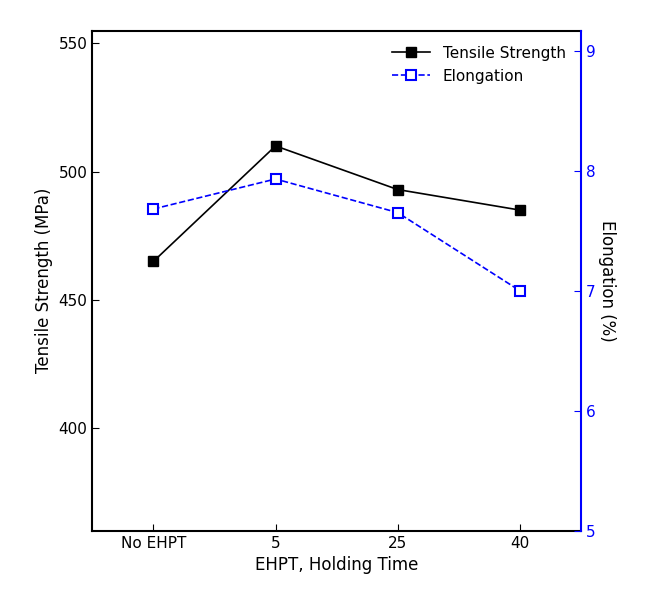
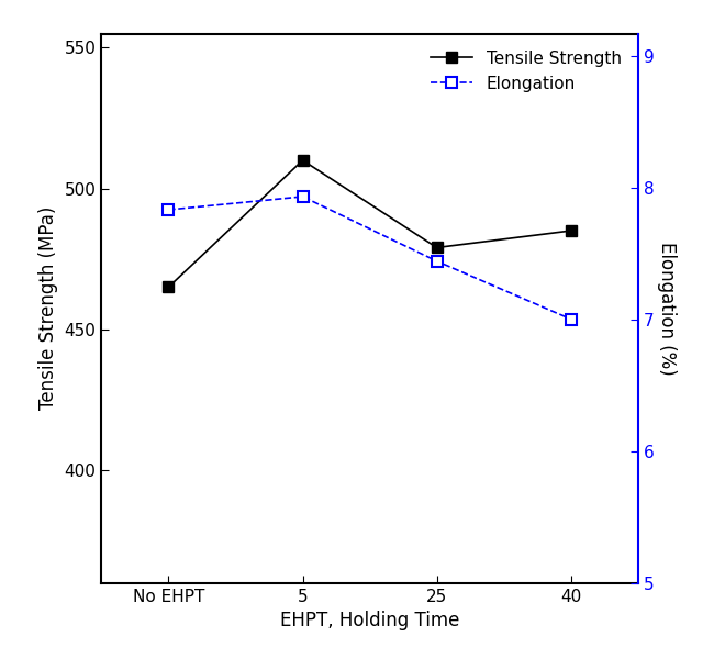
Elongation/No EHPT: 7.68 -> 7.83
Tensile Strength/25: 493 -> 479
Elongation/25: 7.65 -> 7.44
